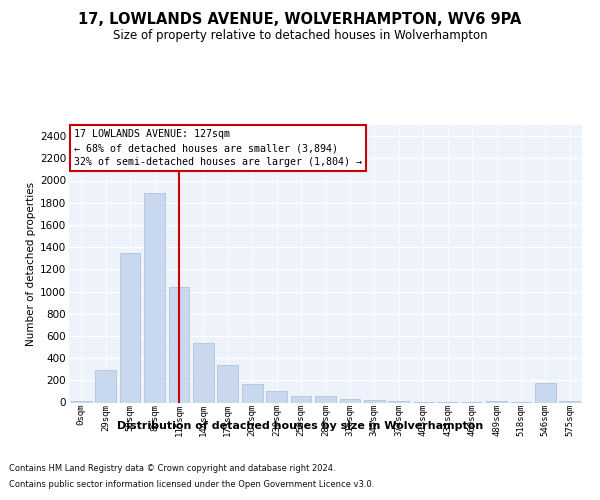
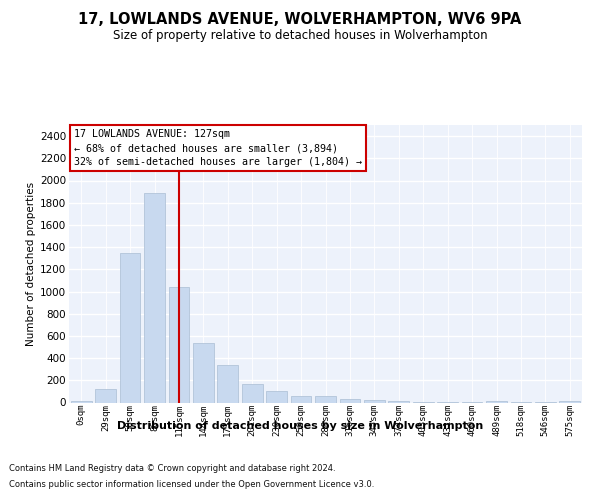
29sqm: 290 -> 120
546sqm: 180 -> 0
